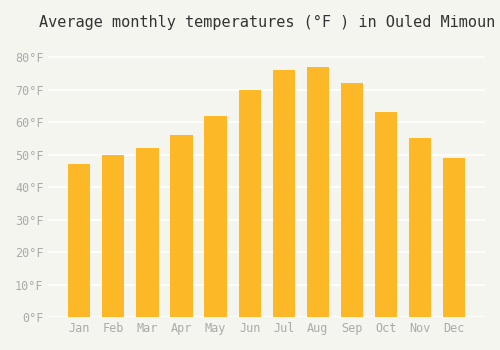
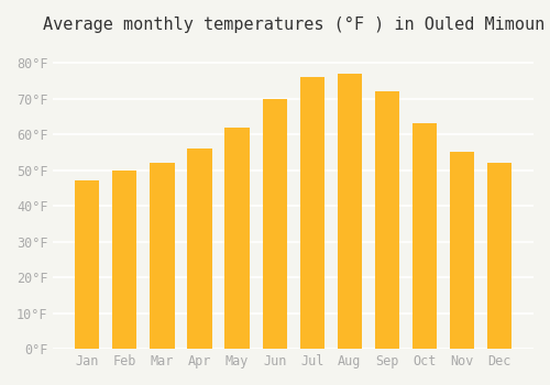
Dec: 49°F -> 52°F
